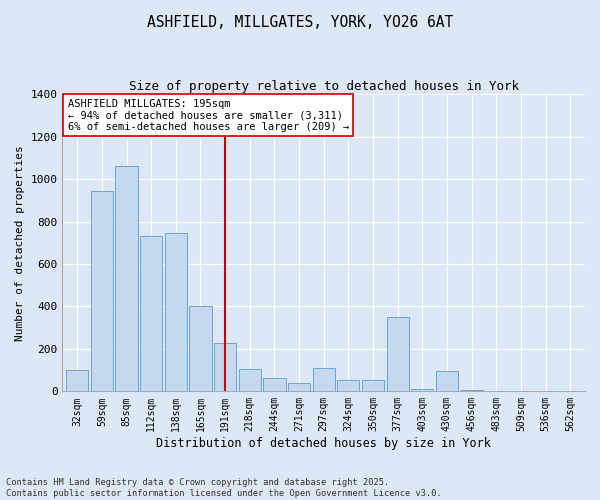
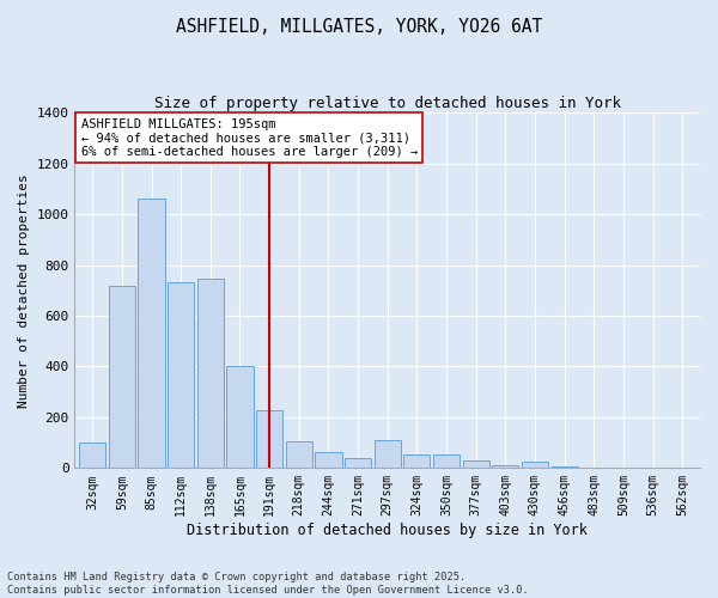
59sqm: 945 -> 720
377sqm: 350 -> 30
430sqm: 95 -> 25
